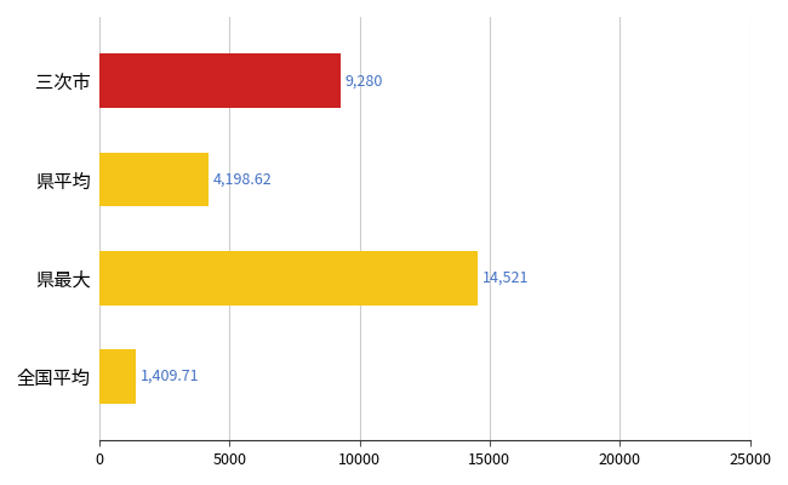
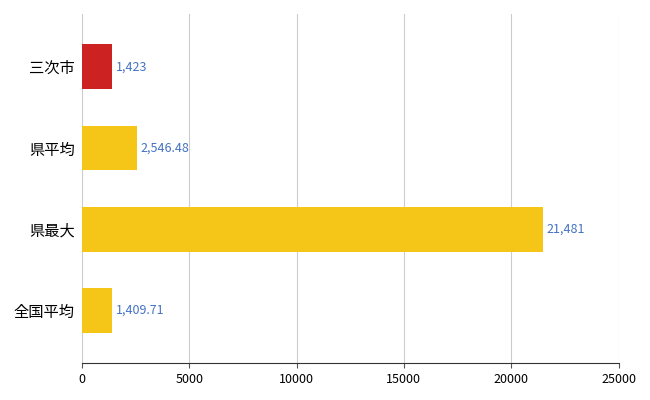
三次市: 9,280 -> 1,423
県平均: 4,198.62 -> 2,546.48
県最大: 14,521 -> 21,481
